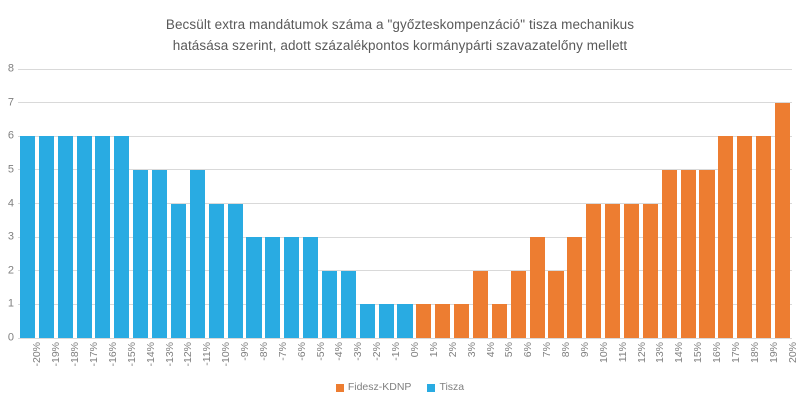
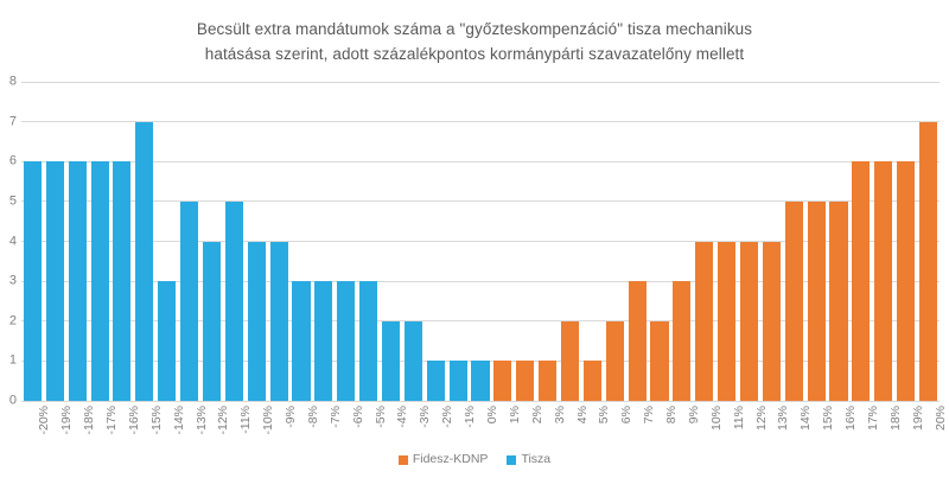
-15%: 6 -> 7
-14%: 5 -> 3
